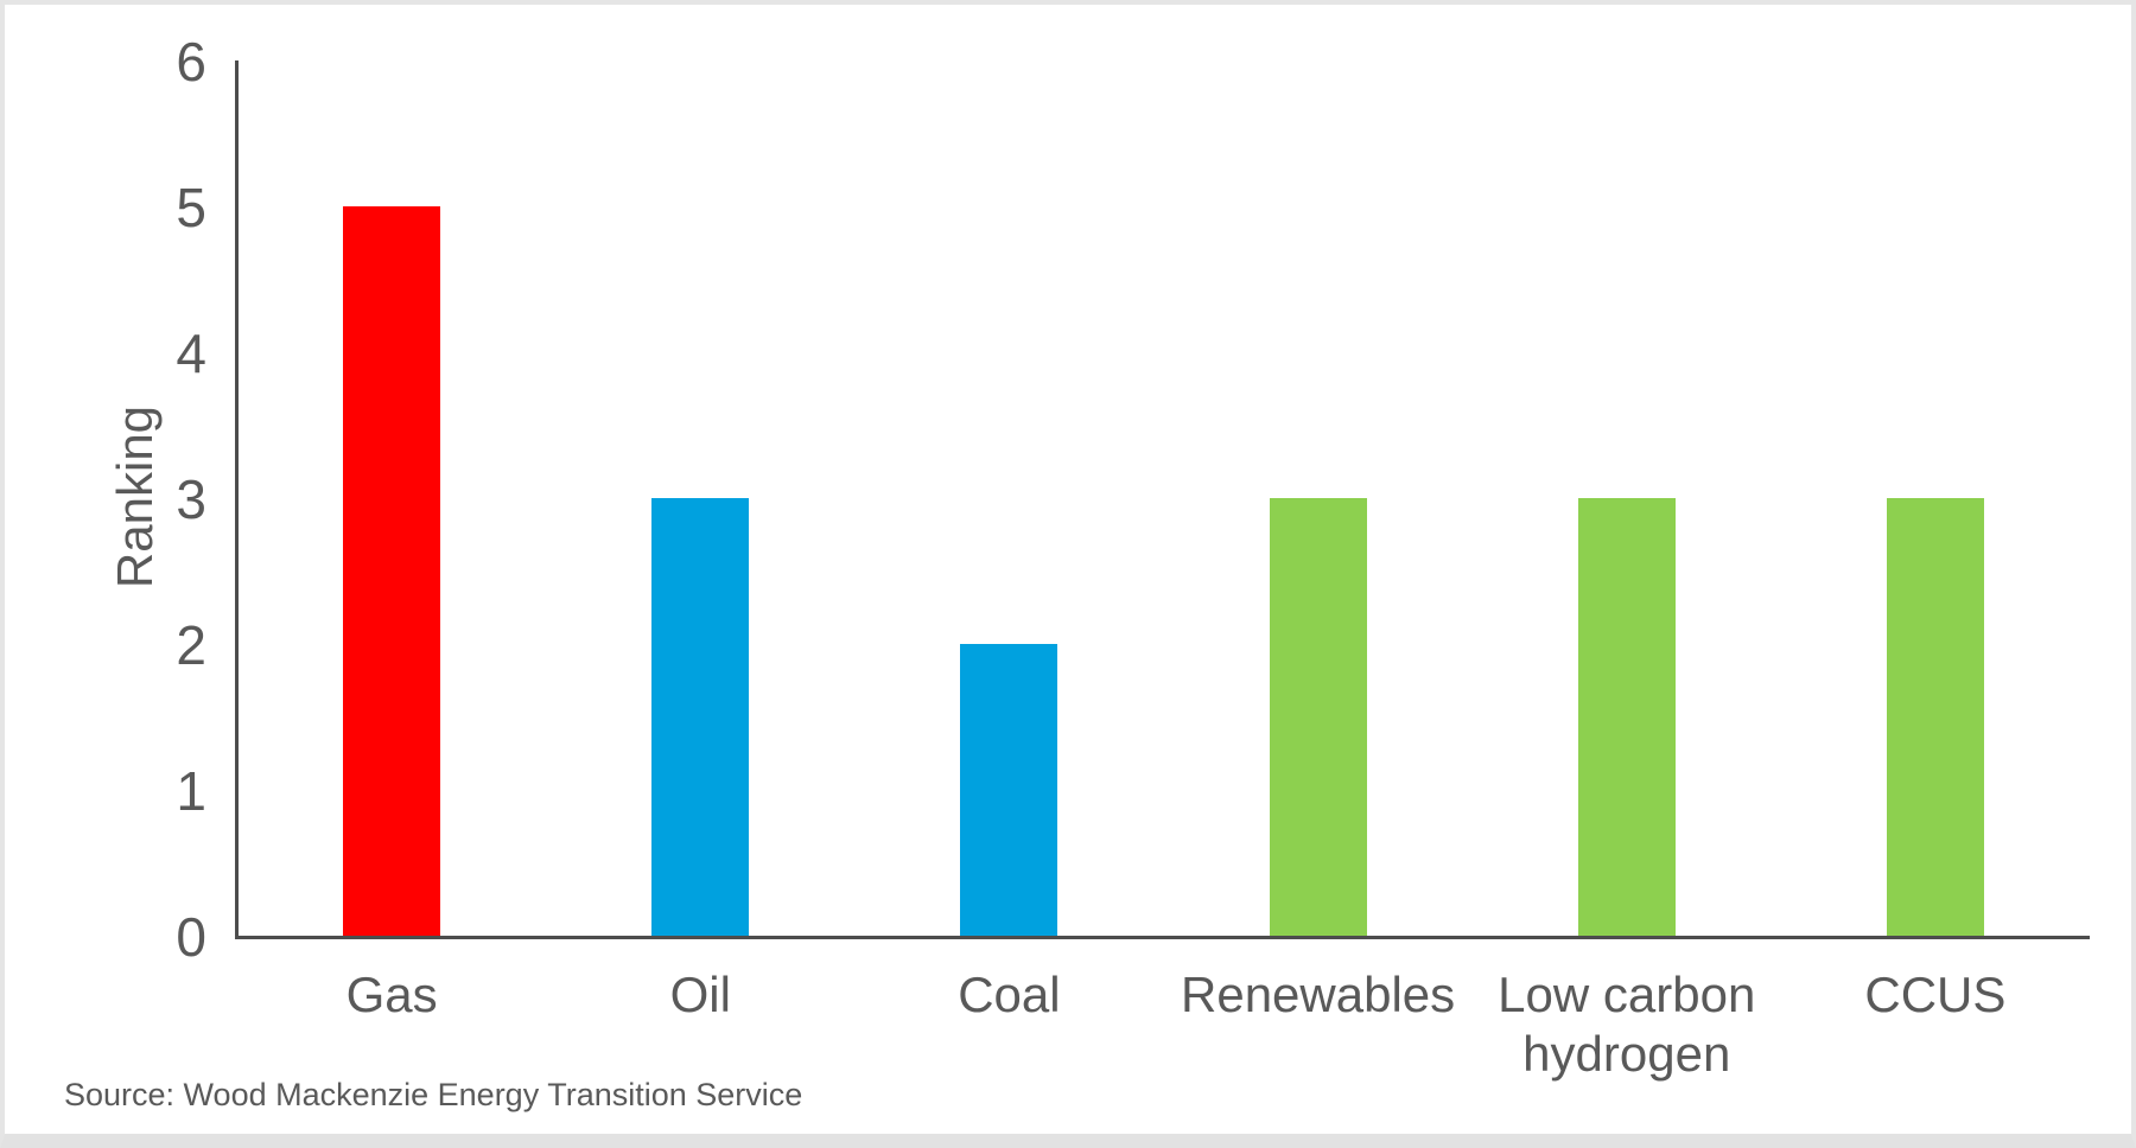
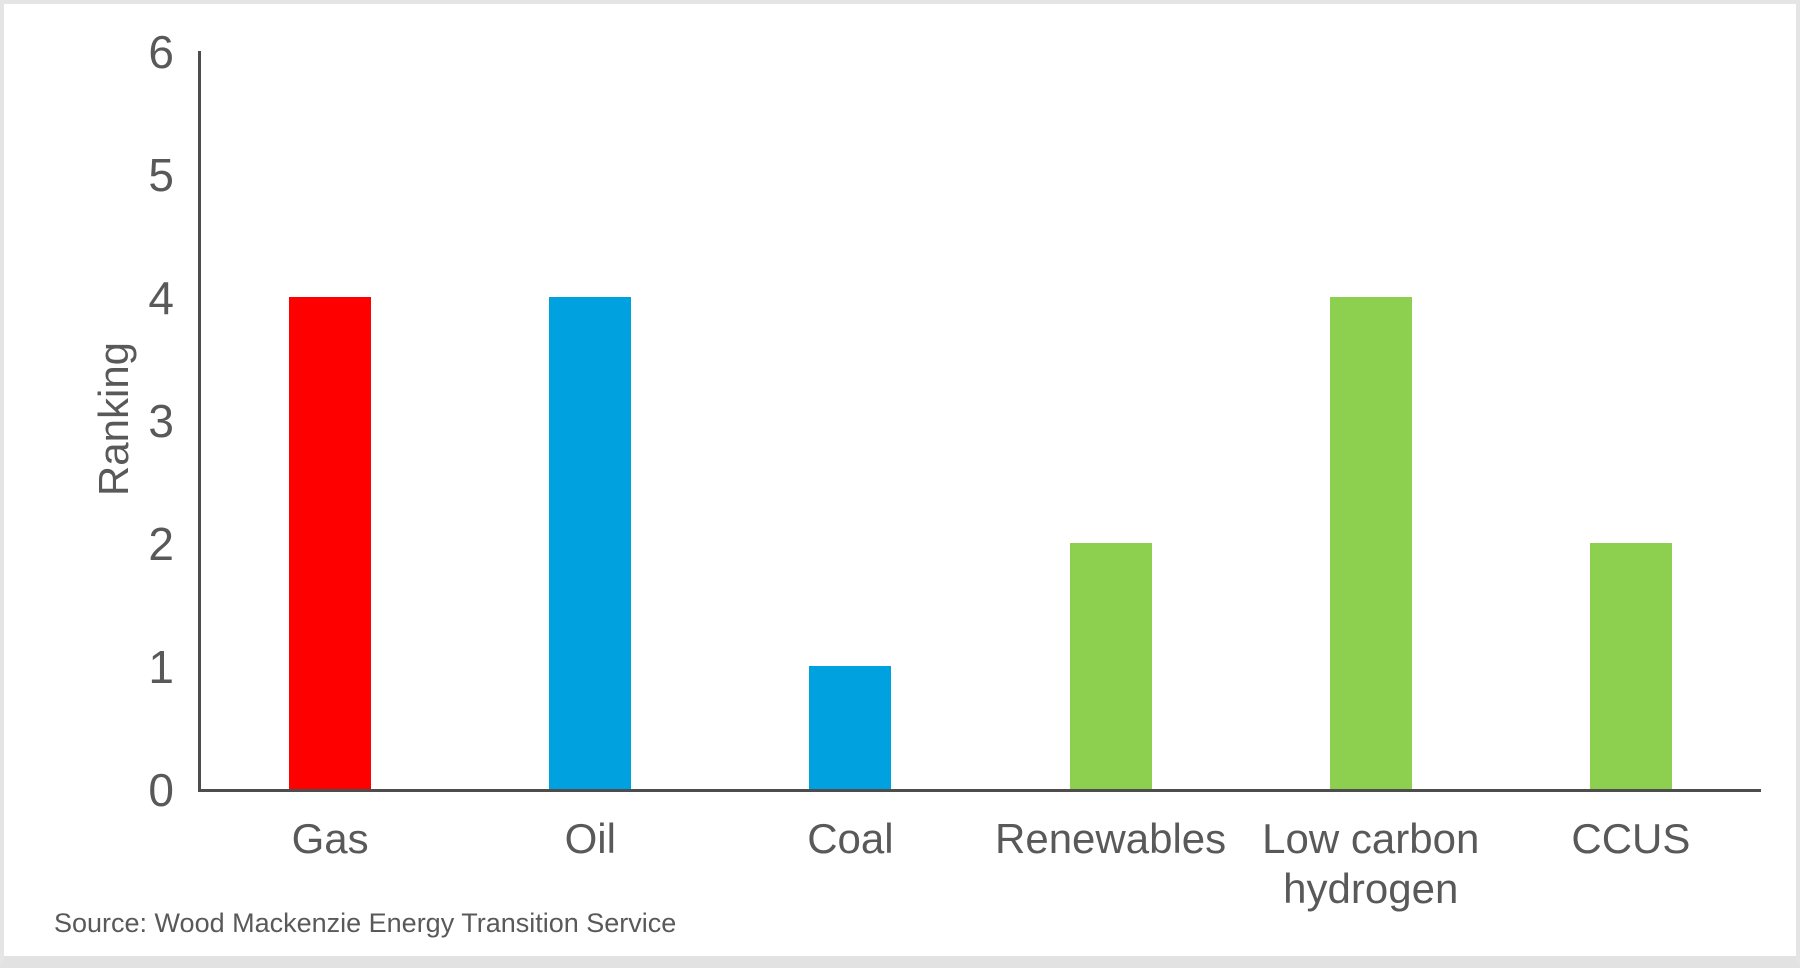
Gas: 5 -> 4
Oil: 3 -> 4
Coal: 2 -> 1
Renewables: 3 -> 2
Low carbon hydrogen: 3 -> 4
CCUS: 3 -> 2
